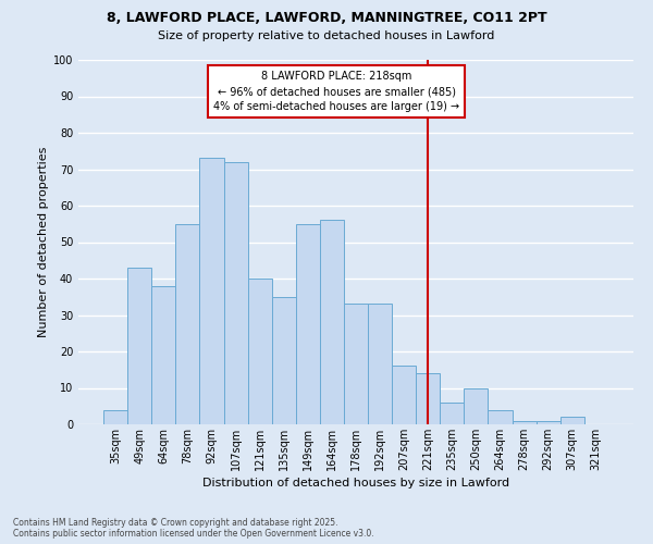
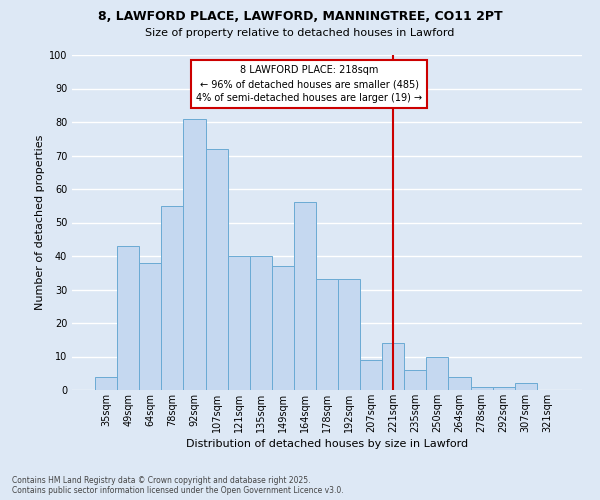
92sqm: 73 -> 81
135sqm: 35 -> 40
149sqm: 55 -> 37
207sqm: 16 -> 9
